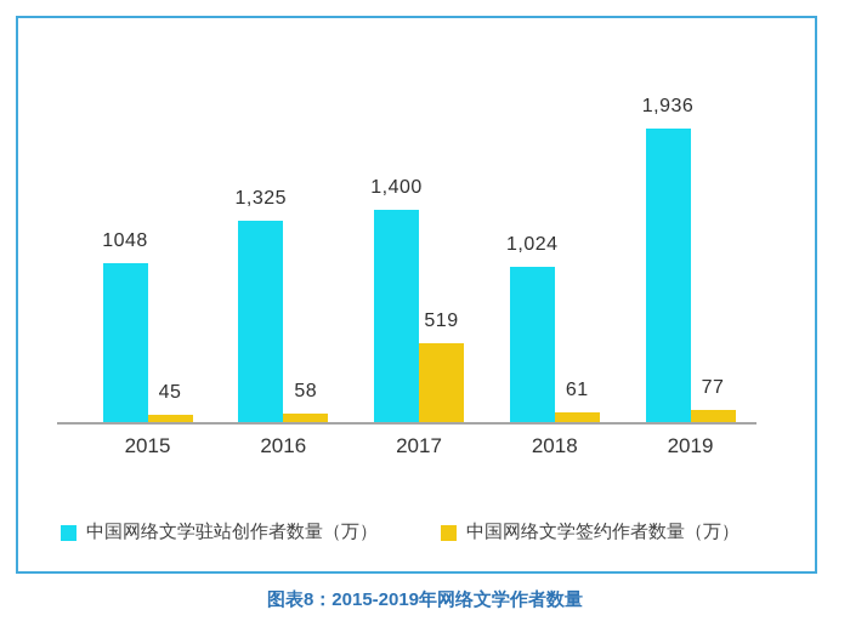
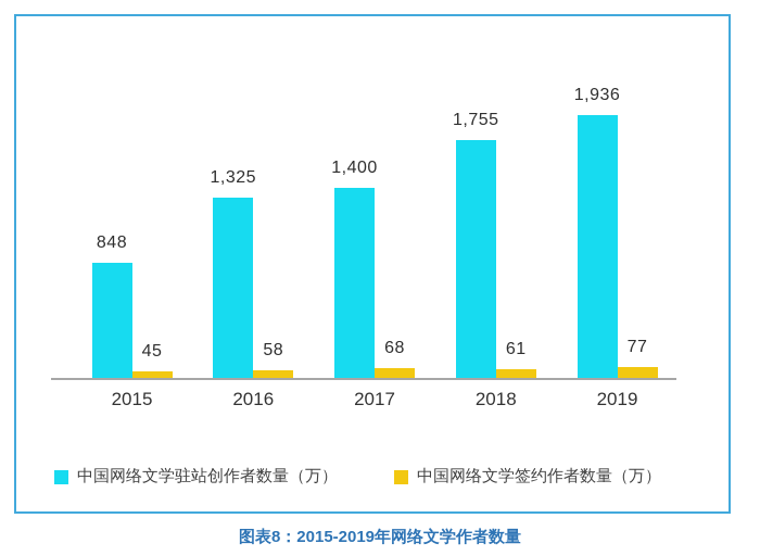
中国网络文学驻站创作者数量（万）/2015: 1048 -> 848
中国网络文学签约作者数量（万）/2017: 519 -> 68
中国网络文学驻站创作者数量（万）/2018: 1,024 -> 1,755
